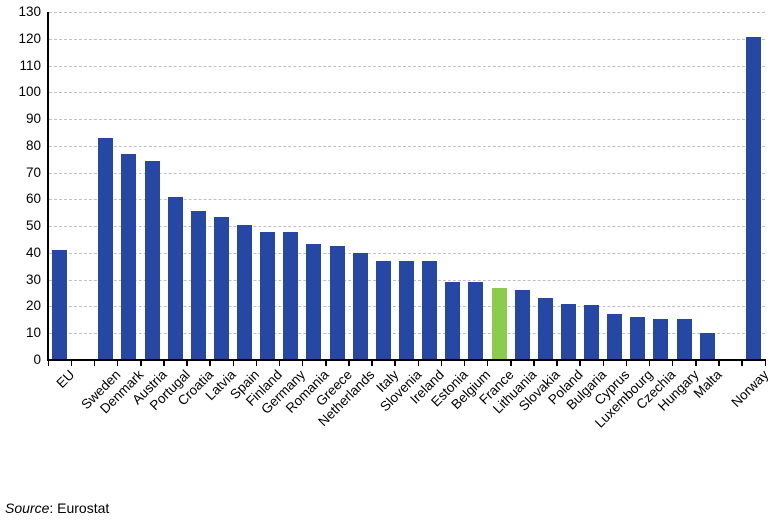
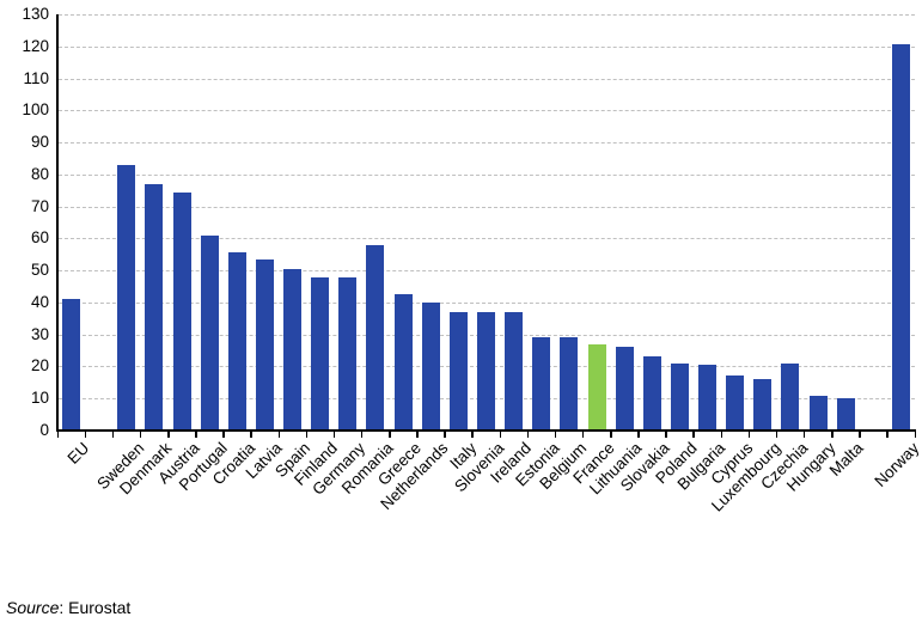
Romania: 44 -> 58
Czechia: 16 -> 21
Hungary: 16 -> 11
